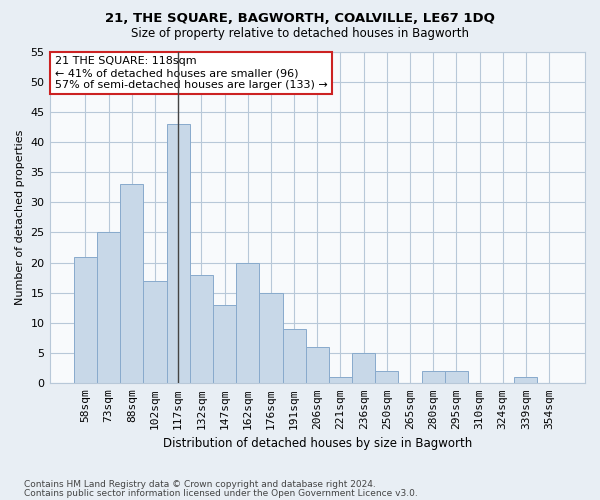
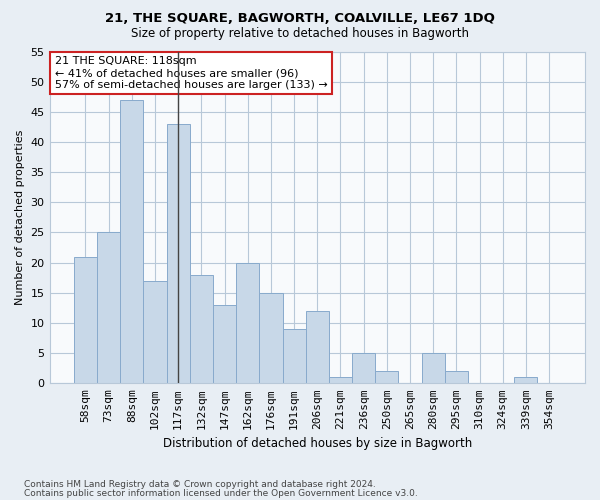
88sqm: 33 -> 47
206sqm: 6 -> 12
280sqm: 2 -> 5
